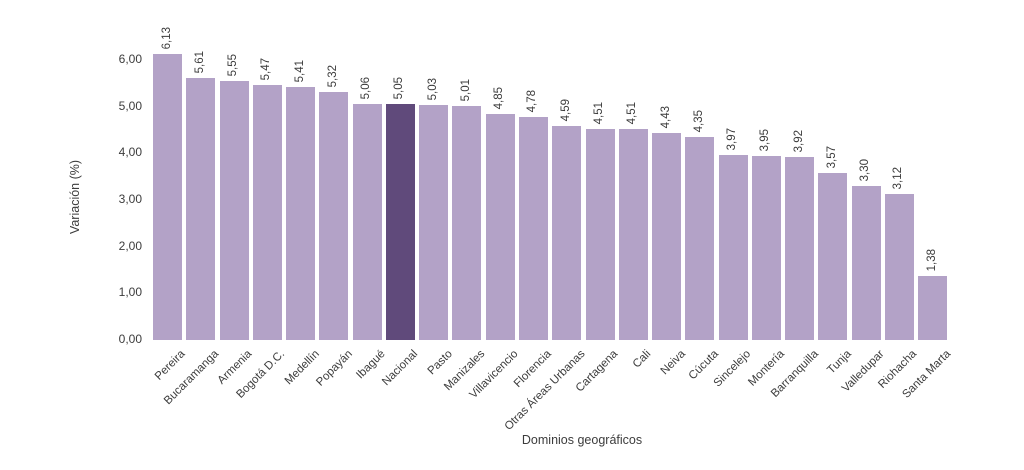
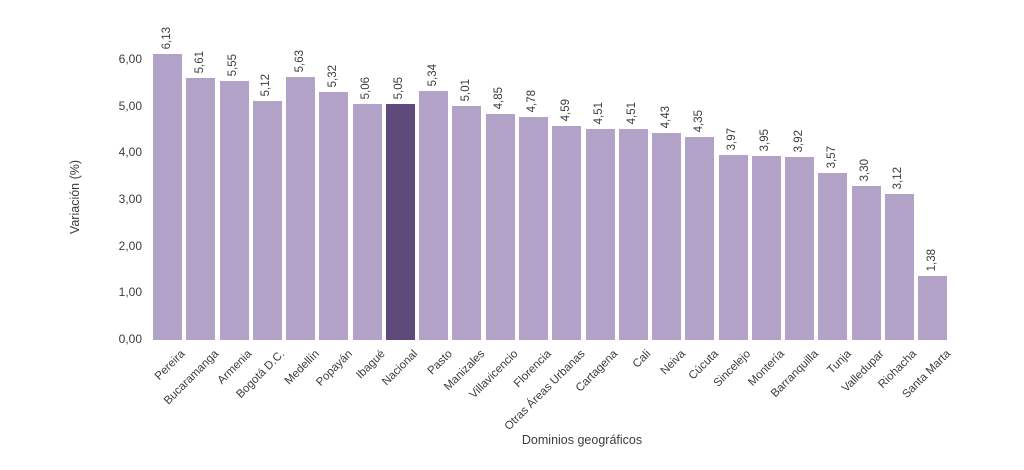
Bogotá D.C.: 5,47 -> 5,12
Medellín: 5,41 -> 5,63
Pasto: 5,03 -> 5,34
